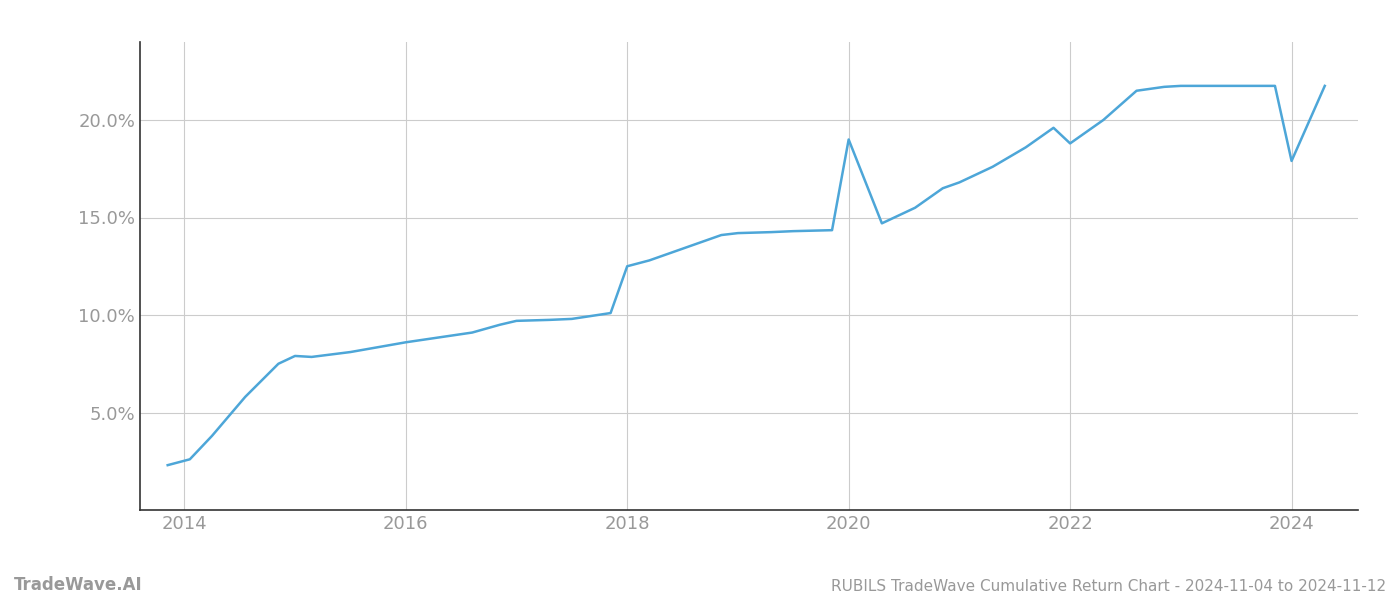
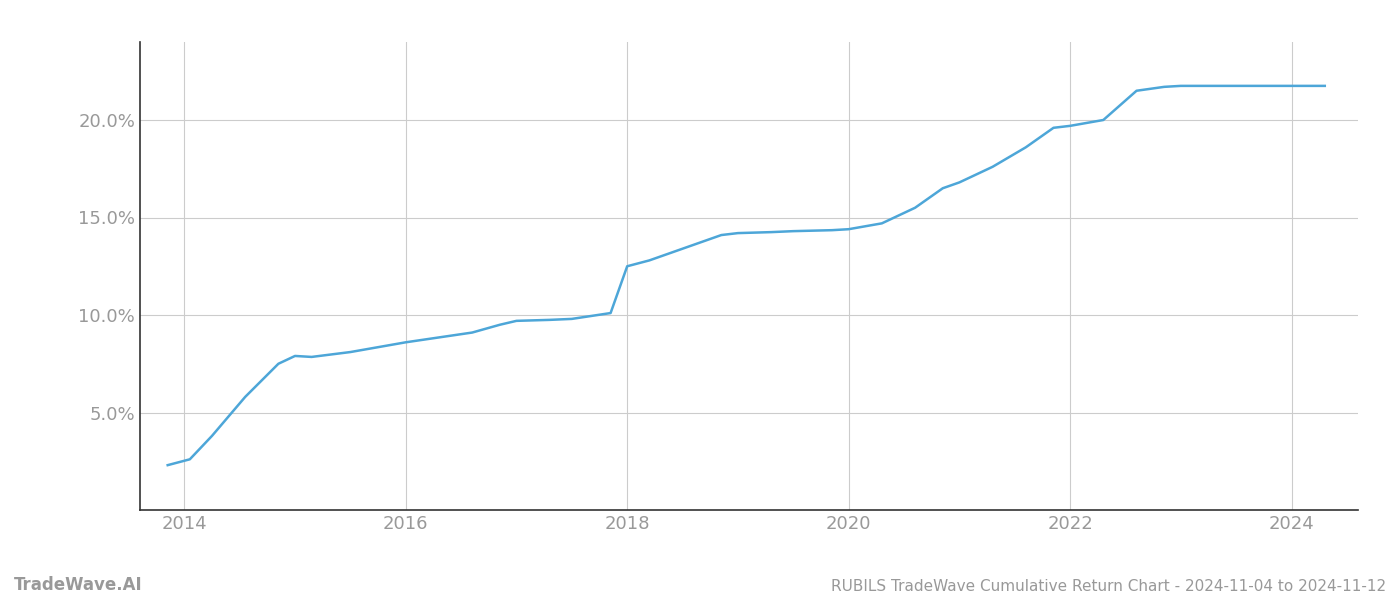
2020: 19.0% -> 14.4%
2022: 18.8% -> 19.7%
2024: 17.9% -> 21.8%
